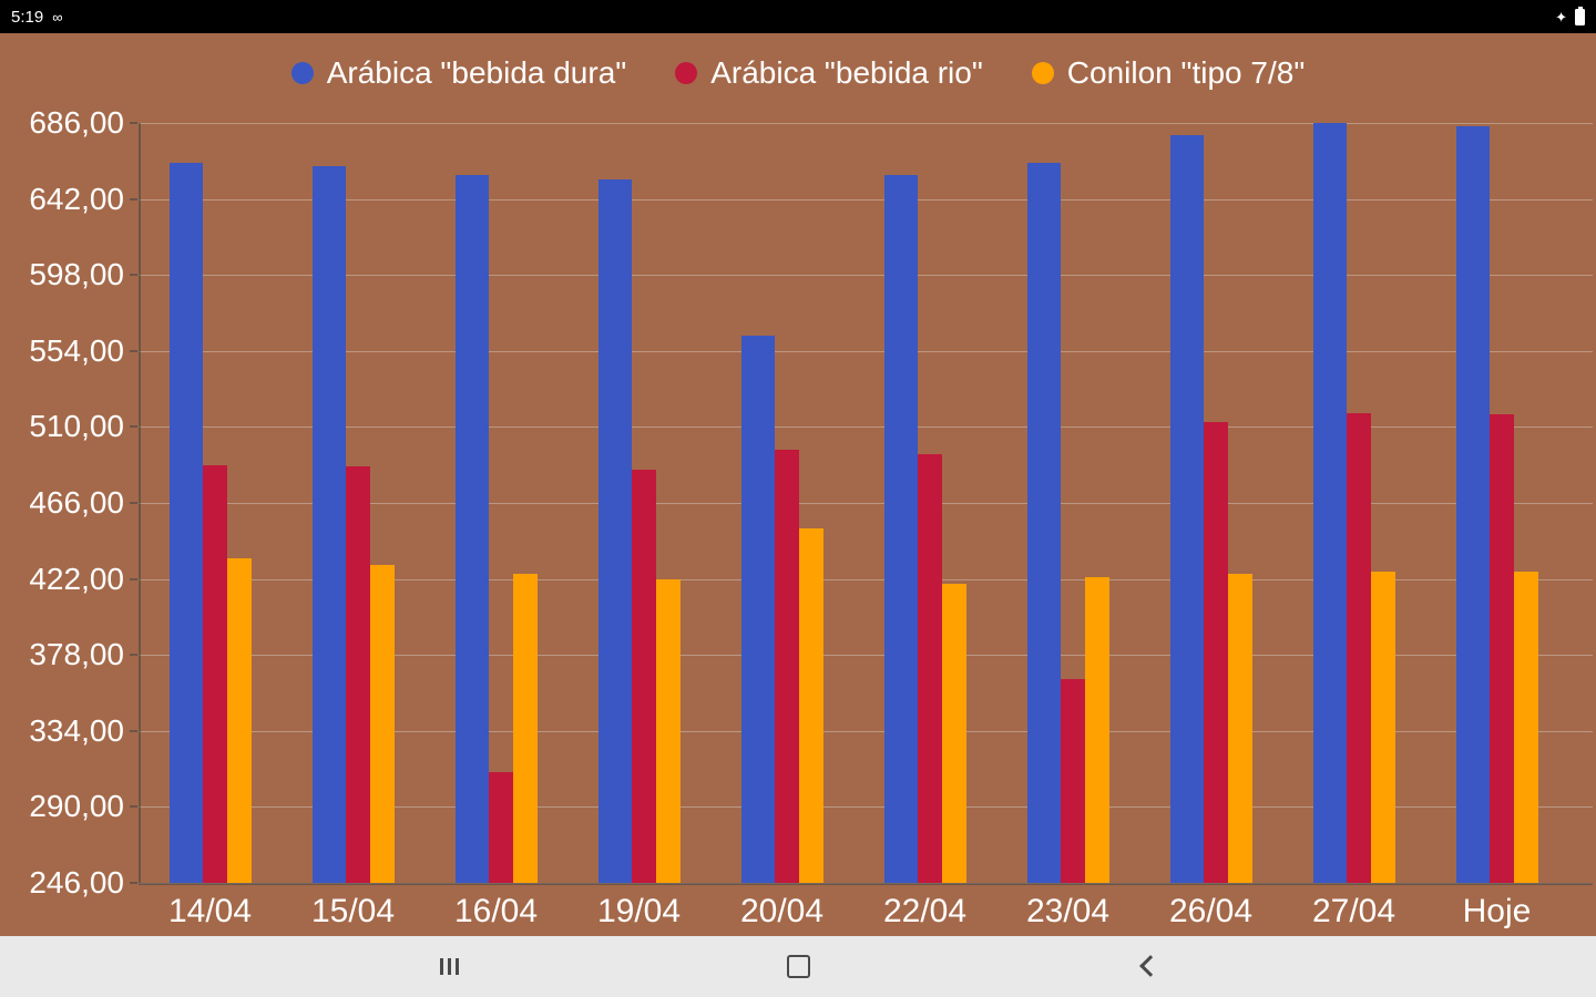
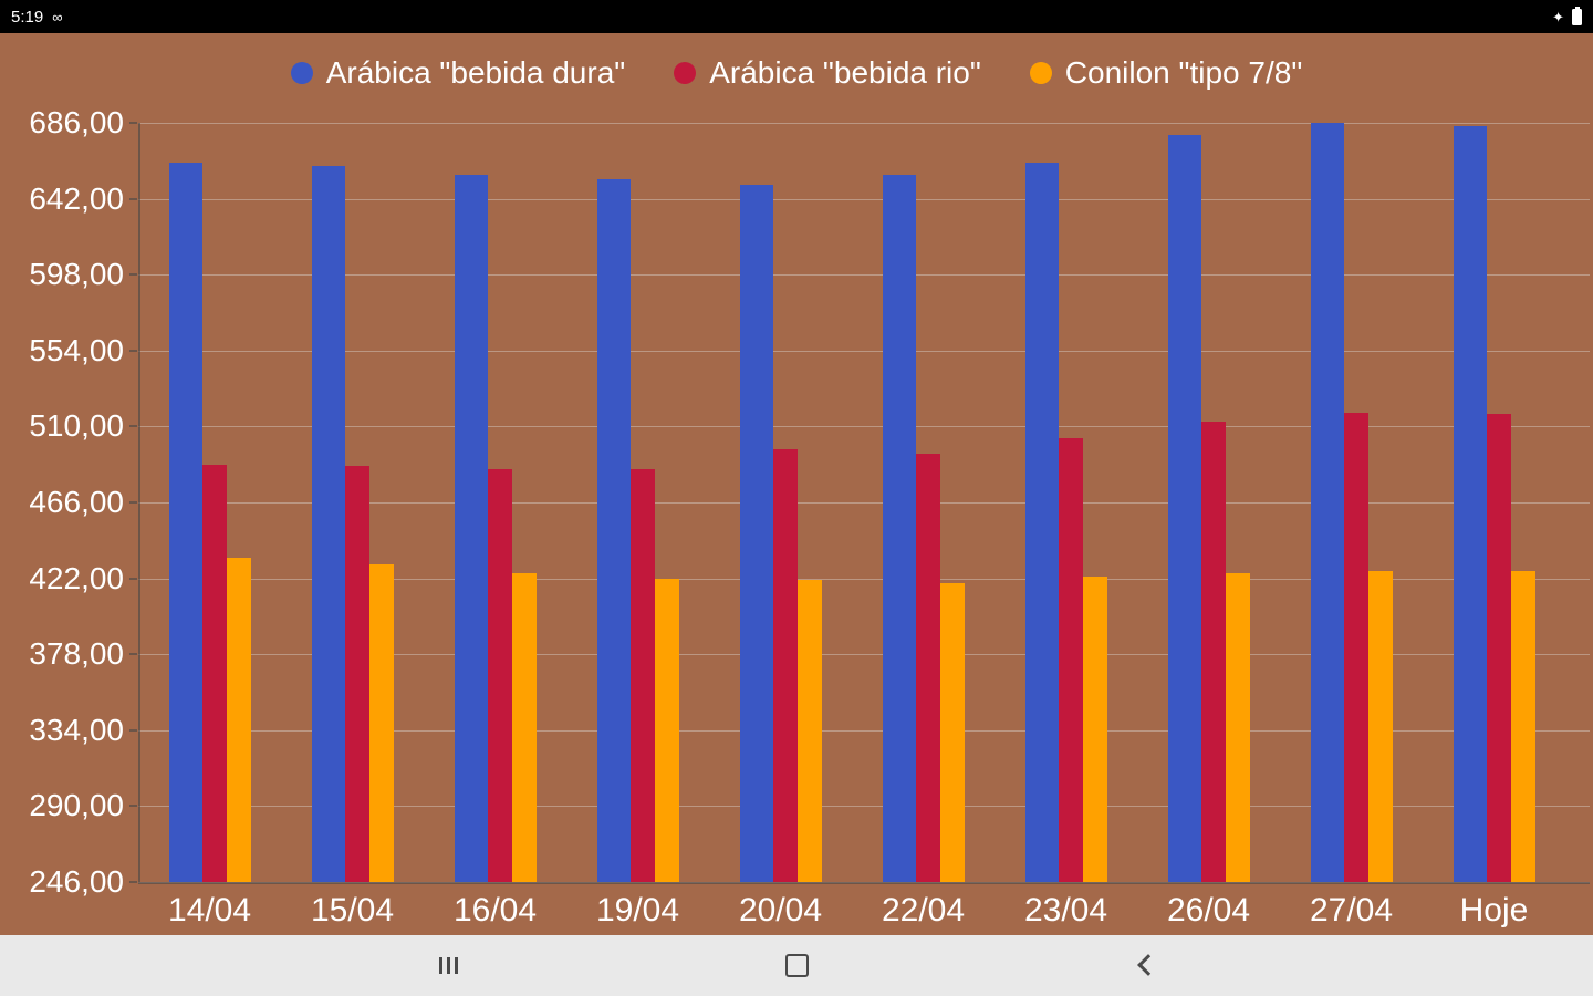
Arábica "bebida rio"/16/04: 310 -> 485
Arábica "bebida dura"/20/04: 563 -> 650
Conilon "tipo 7/8"/20/04: 451 -> 421
Arábica "bebida rio"/23/04: 364 -> 503
